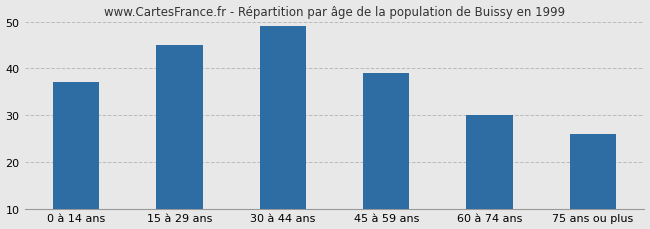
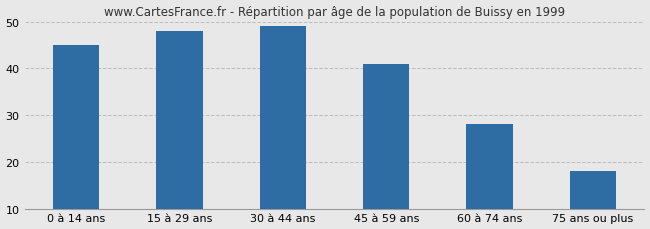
0 à 14 ans: 37 -> 45
15 à 29 ans: 45 -> 48
45 à 59 ans: 39 -> 41
60 à 74 ans: 30 -> 28
75 ans ou plus: 26 -> 18
